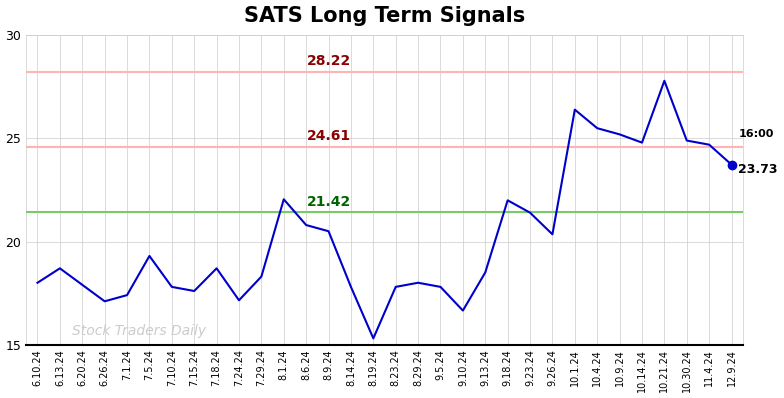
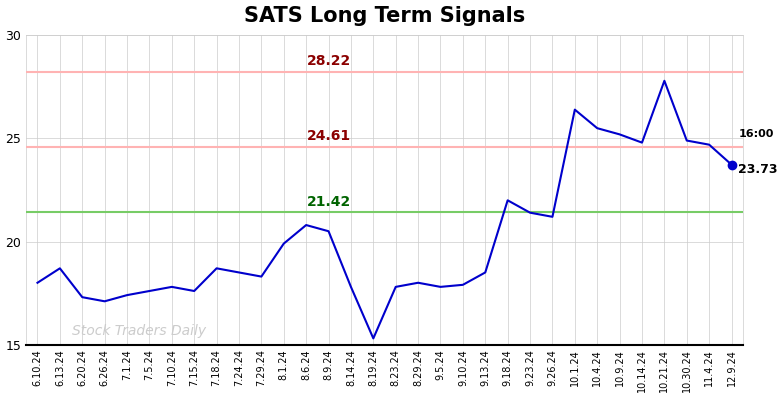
6.20.24: 17.90 -> 17.30
7.5.24: 19.30 -> 17.60
7.24.24: 17.15 -> 18.50
8.1.24: 22.05 -> 19.90
9.10.24: 16.65 -> 17.90
9.26.24: 20.35 -> 21.20
